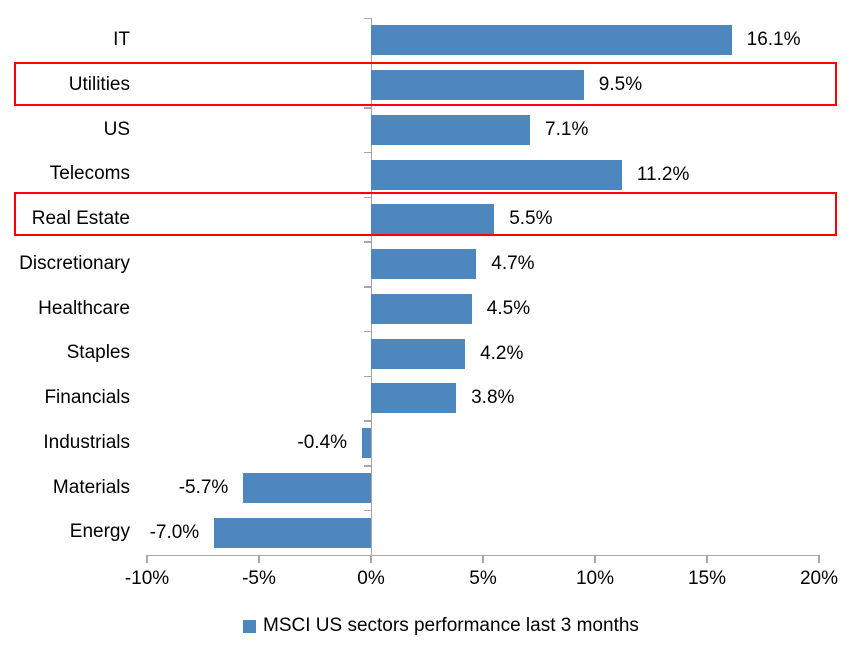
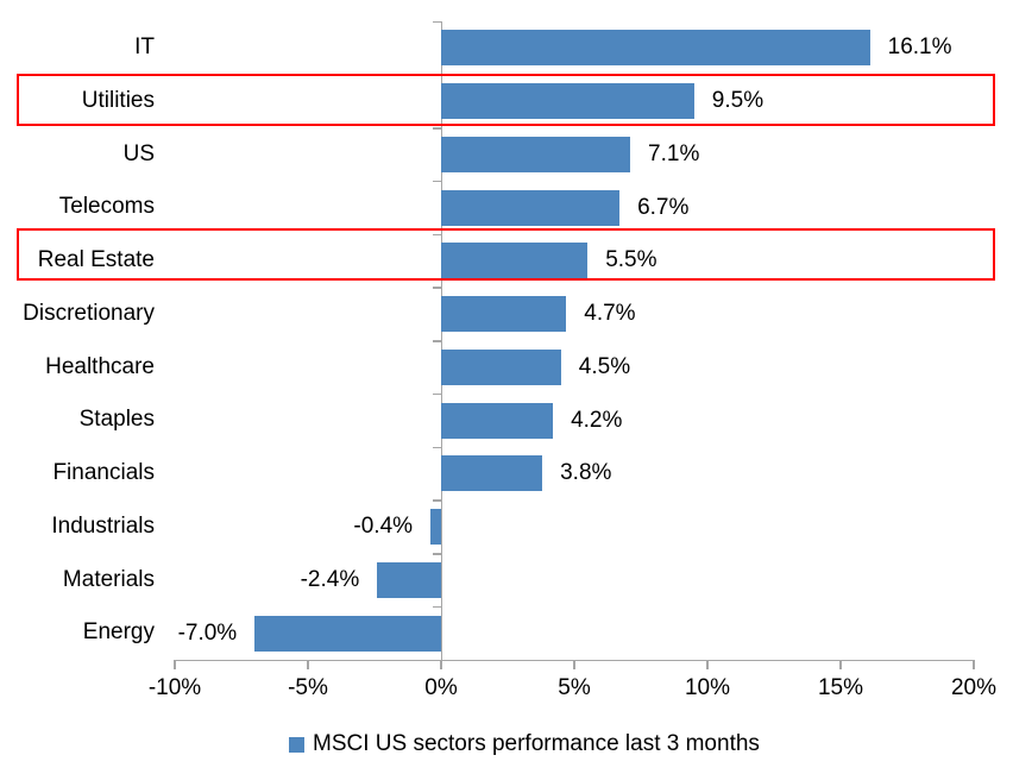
Telecoms: 11.2% -> 6.7%
Materials: -5.7% -> -2.4%
